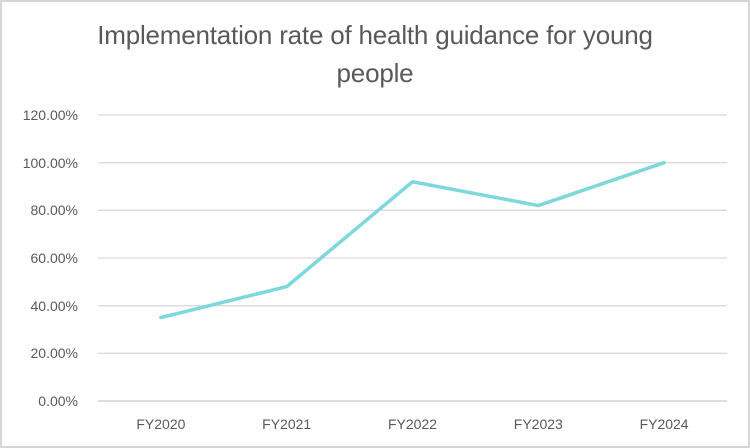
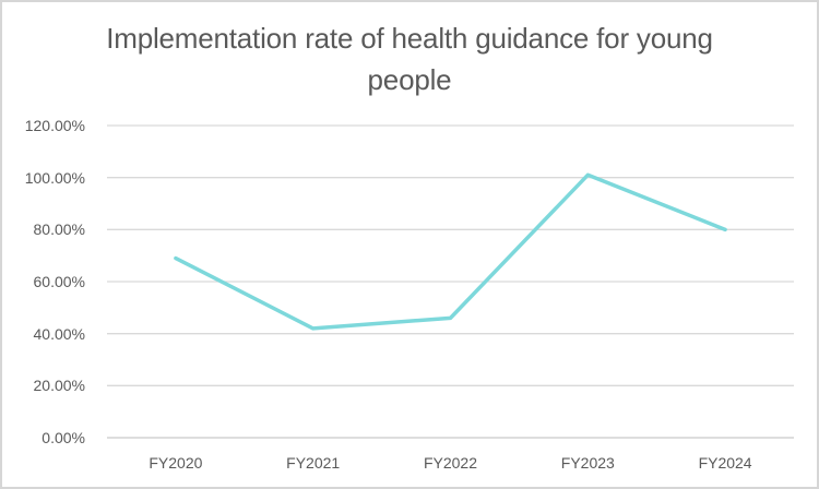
FY2020: 35% -> 69%
FY2021: 48% -> 42%
FY2022: 92% -> 46%
FY2023: 82% -> 101%
FY2024: 100% -> 80%
